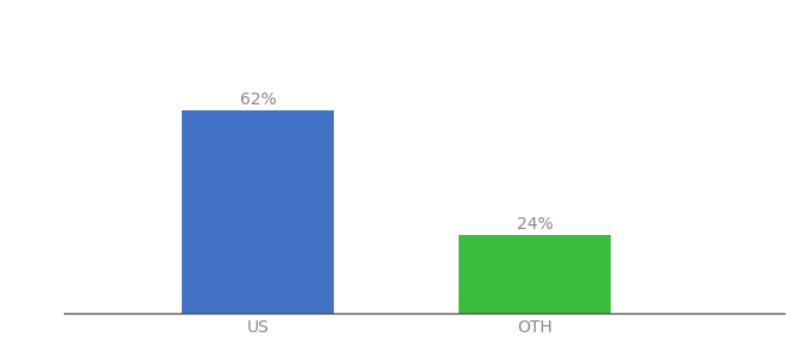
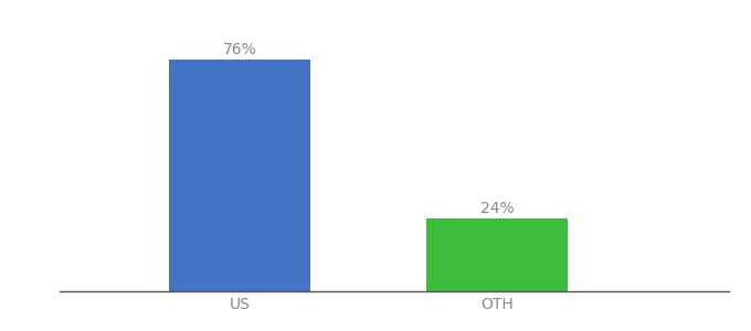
US: 62% -> 76%
